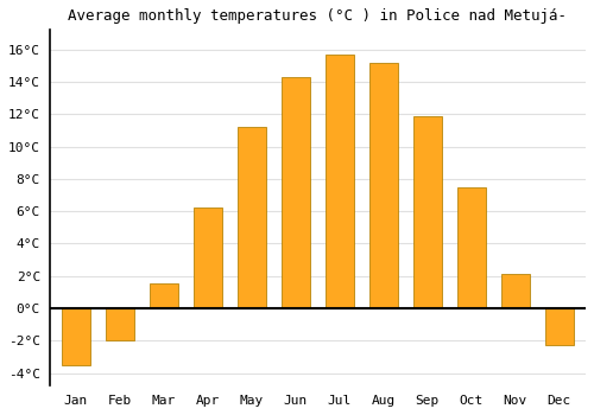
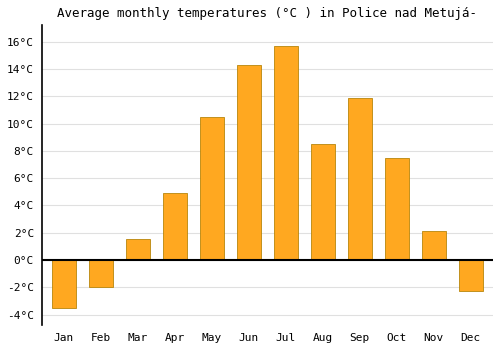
Apr: 6.2°C -> 4.9°C
May: 11.2°C -> 10.5°C
Aug: 15.2°C -> 8.5°C
